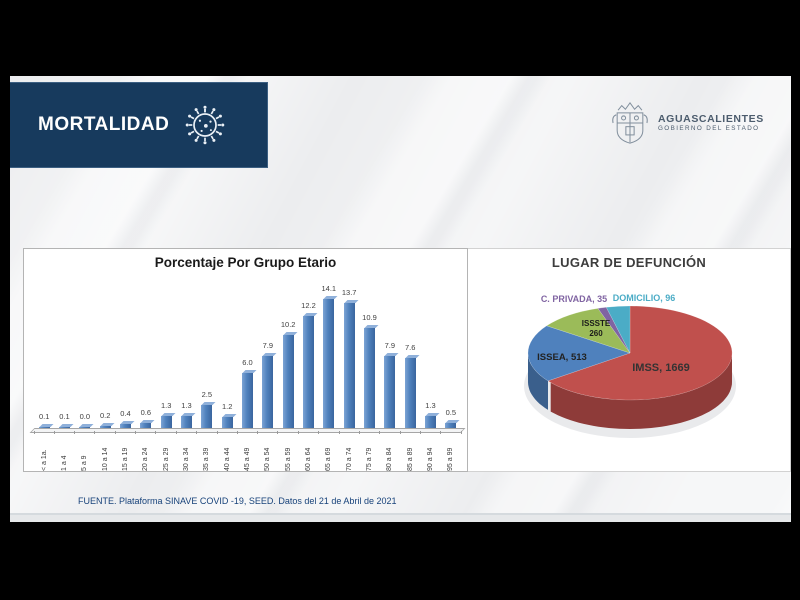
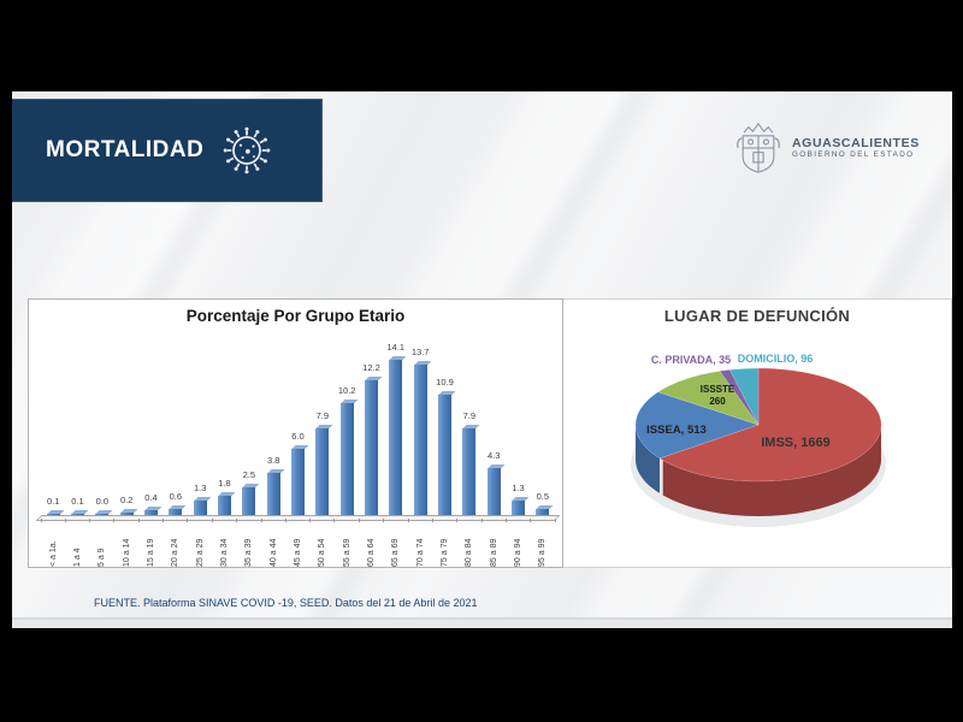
Porcentaje Por Grupo Etario/30 a 34: 1.3 -> 1.8
Porcentaje Por Grupo Etario/40 a 44: 1.2 -> 3.8
Porcentaje Por Grupo Etario/85 a 89: 7.6 -> 4.3
